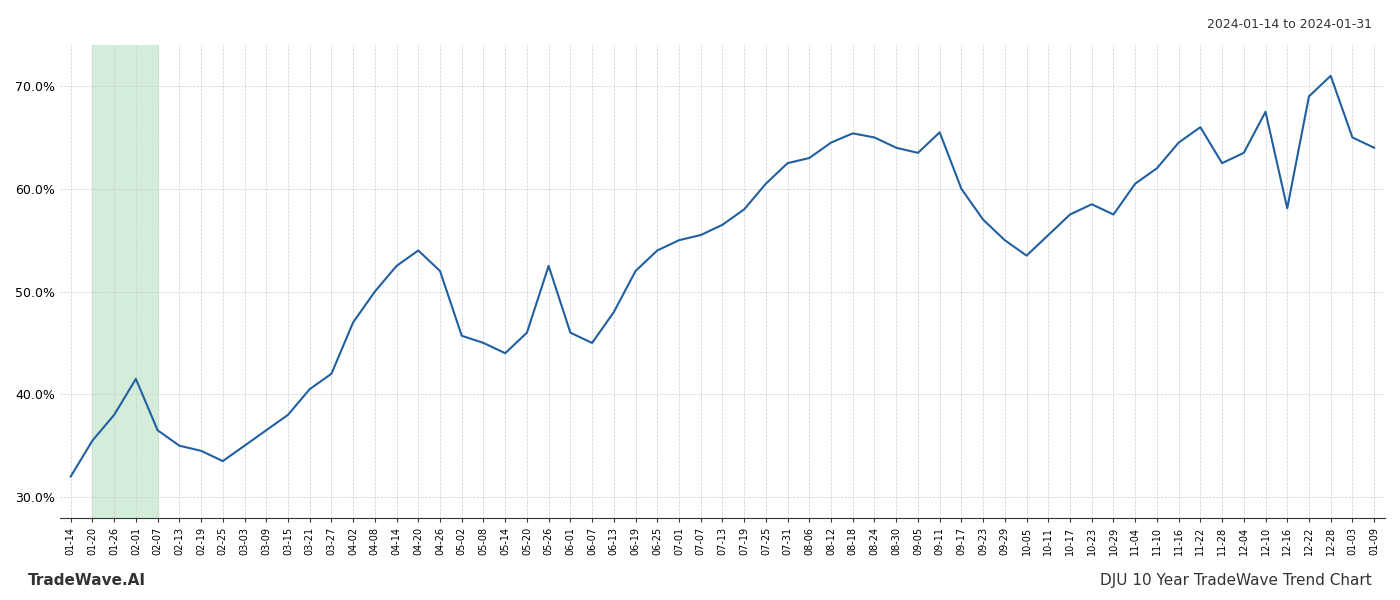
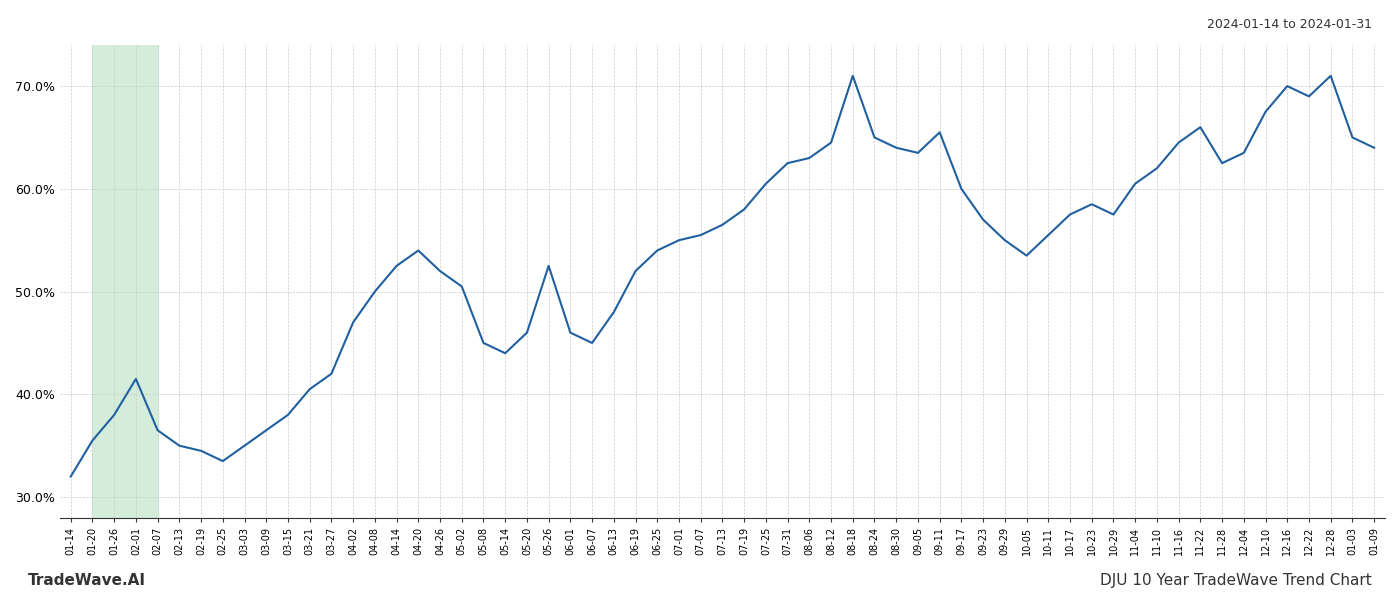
05-02: 45.7% -> 50.5%
08-18: 65.4% -> 71.0%
12-16: 58.1% -> 70.0%
